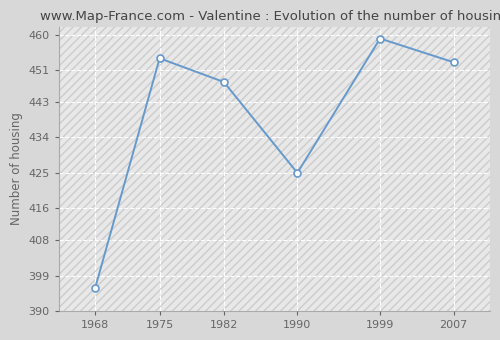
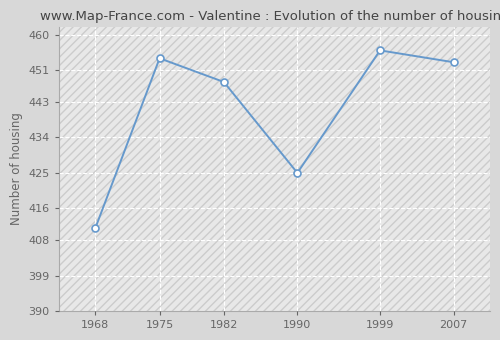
1968: 396 -> 411
1999: 459 -> 456
